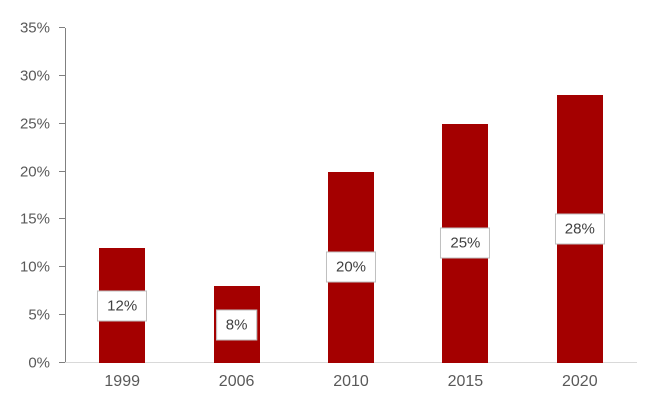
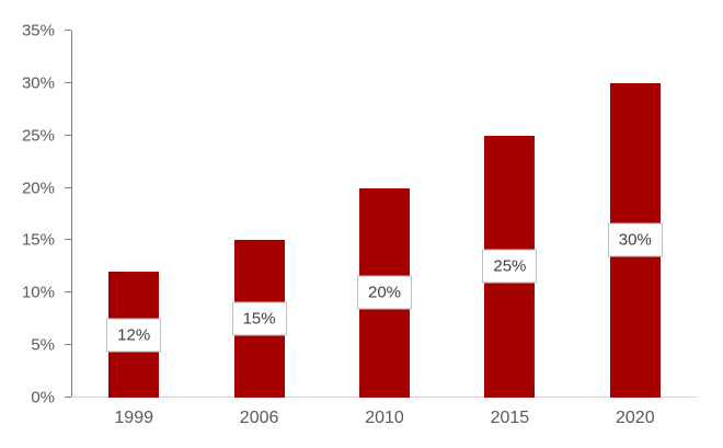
2006: 8% -> 15%
2020: 28% -> 30%
